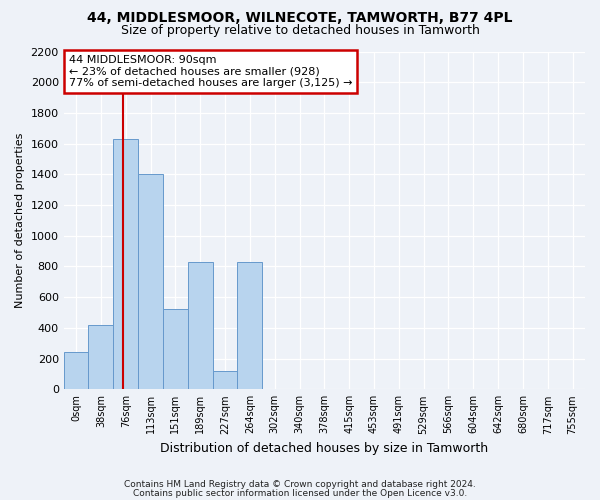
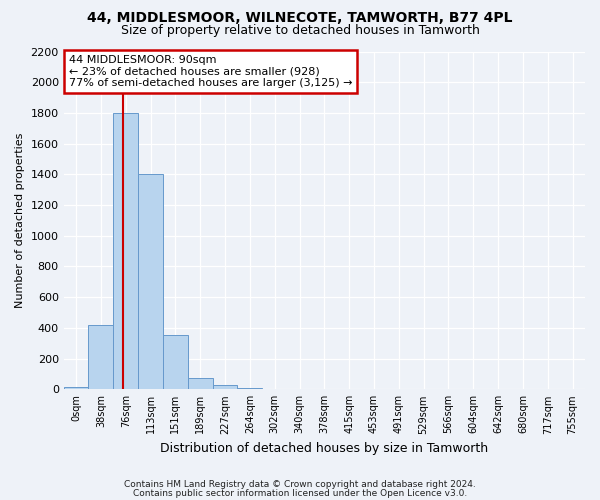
0sqm: 240 -> 20
76sqm: 1630 -> 1800
151sqm: 520 -> 360
189sqm: 830 -> 80
227sqm: 120 -> 20
264sqm: 830 -> 10
